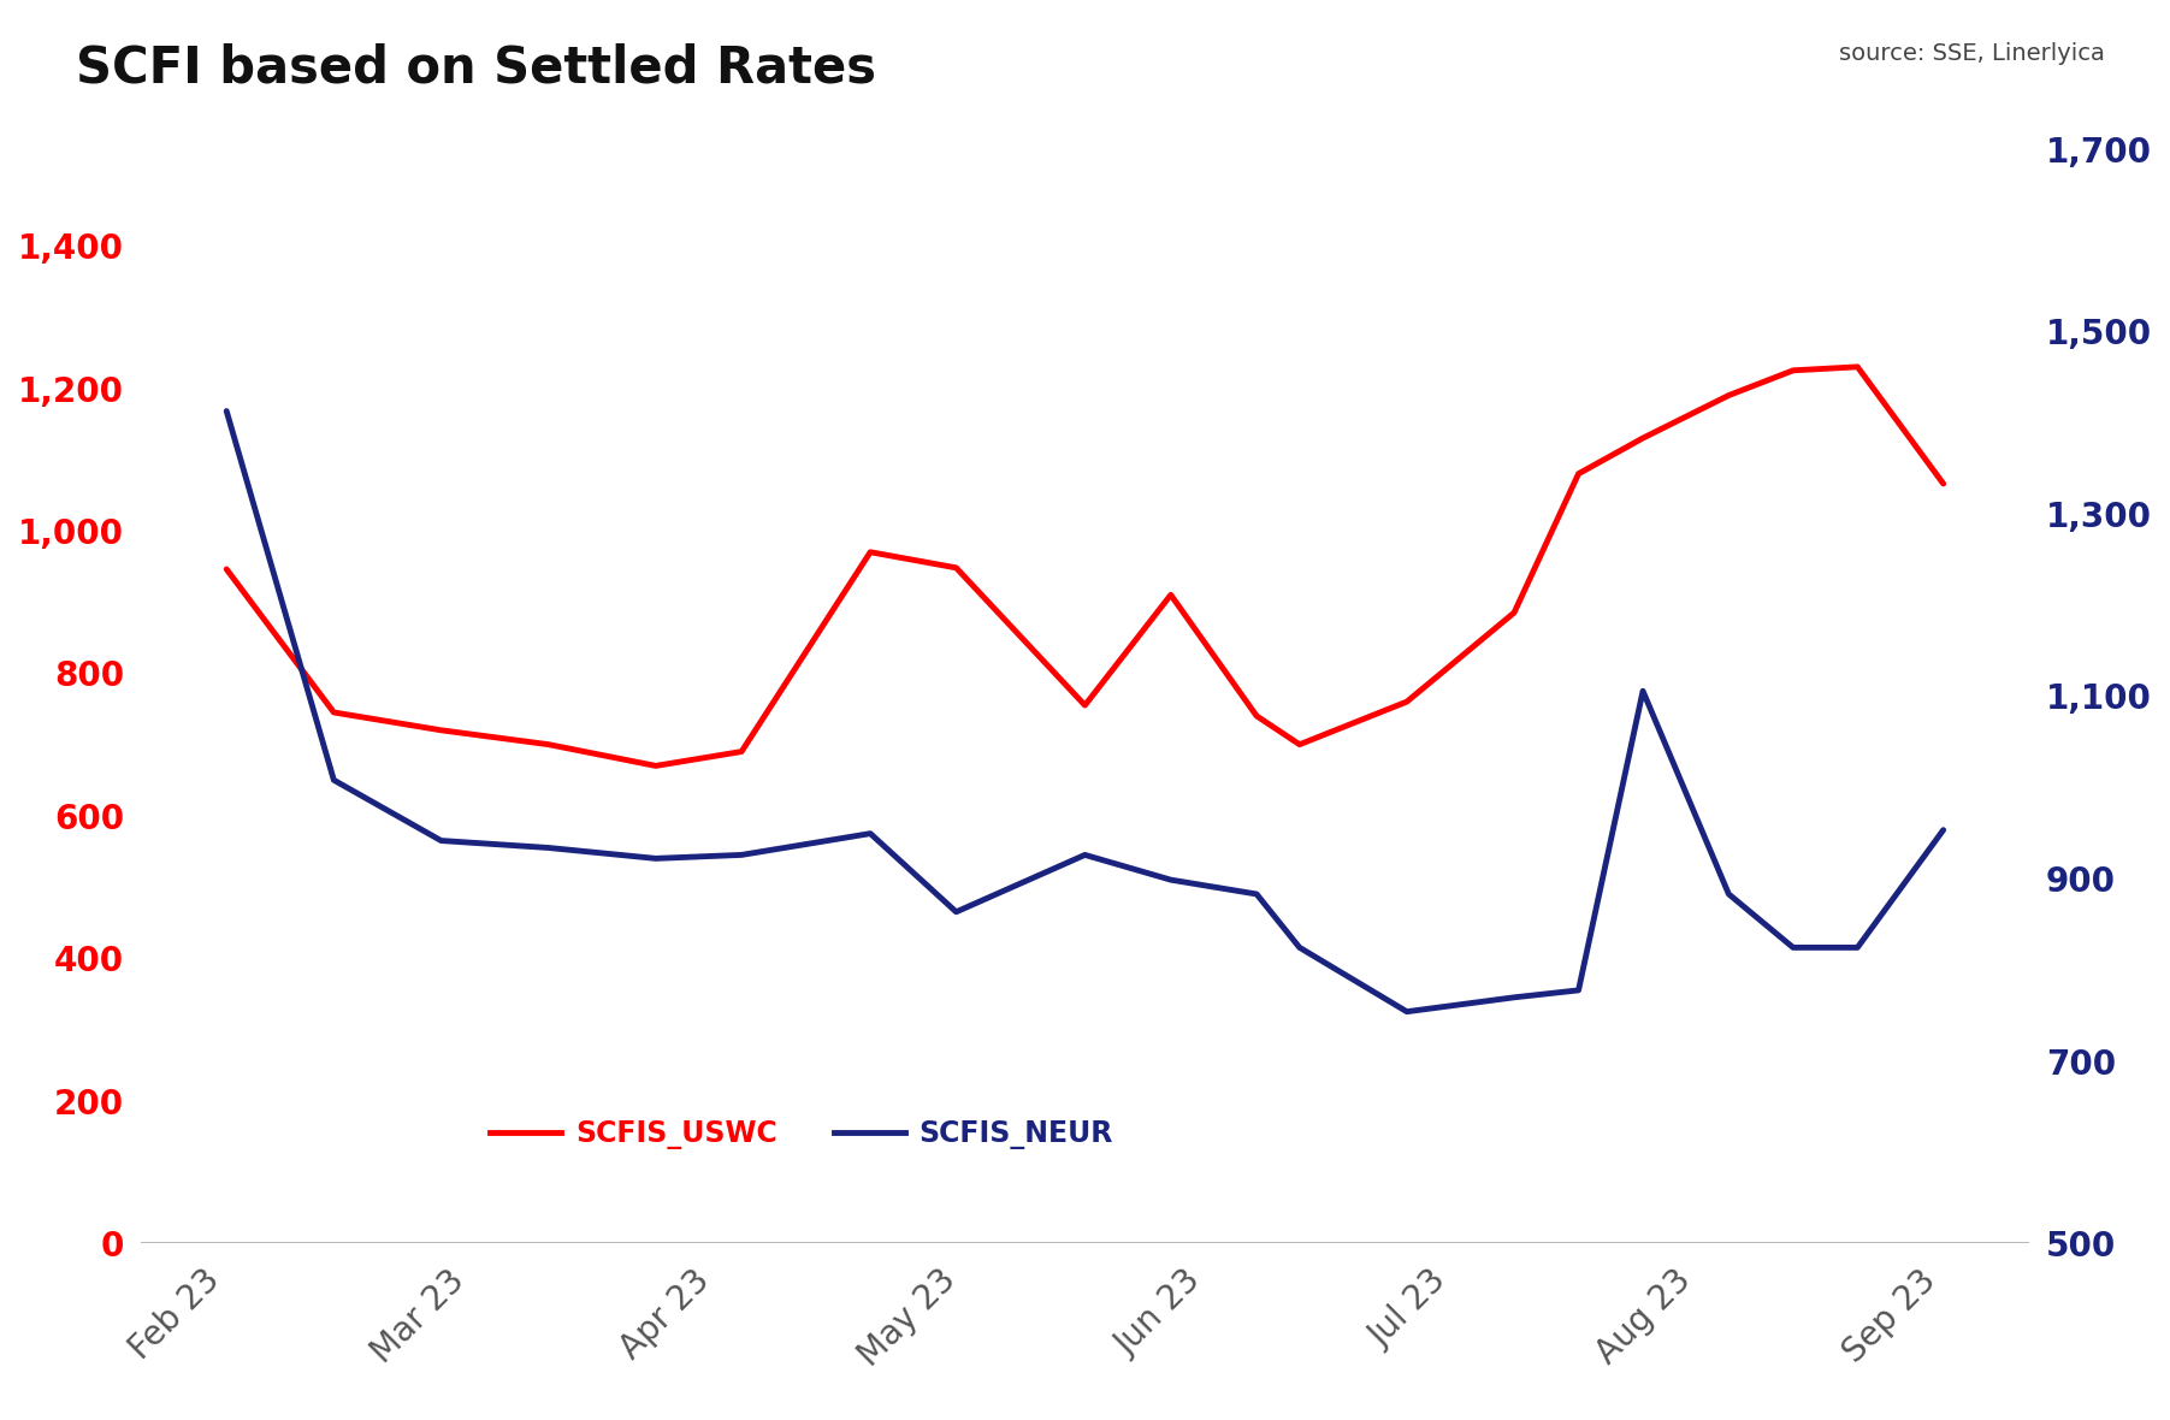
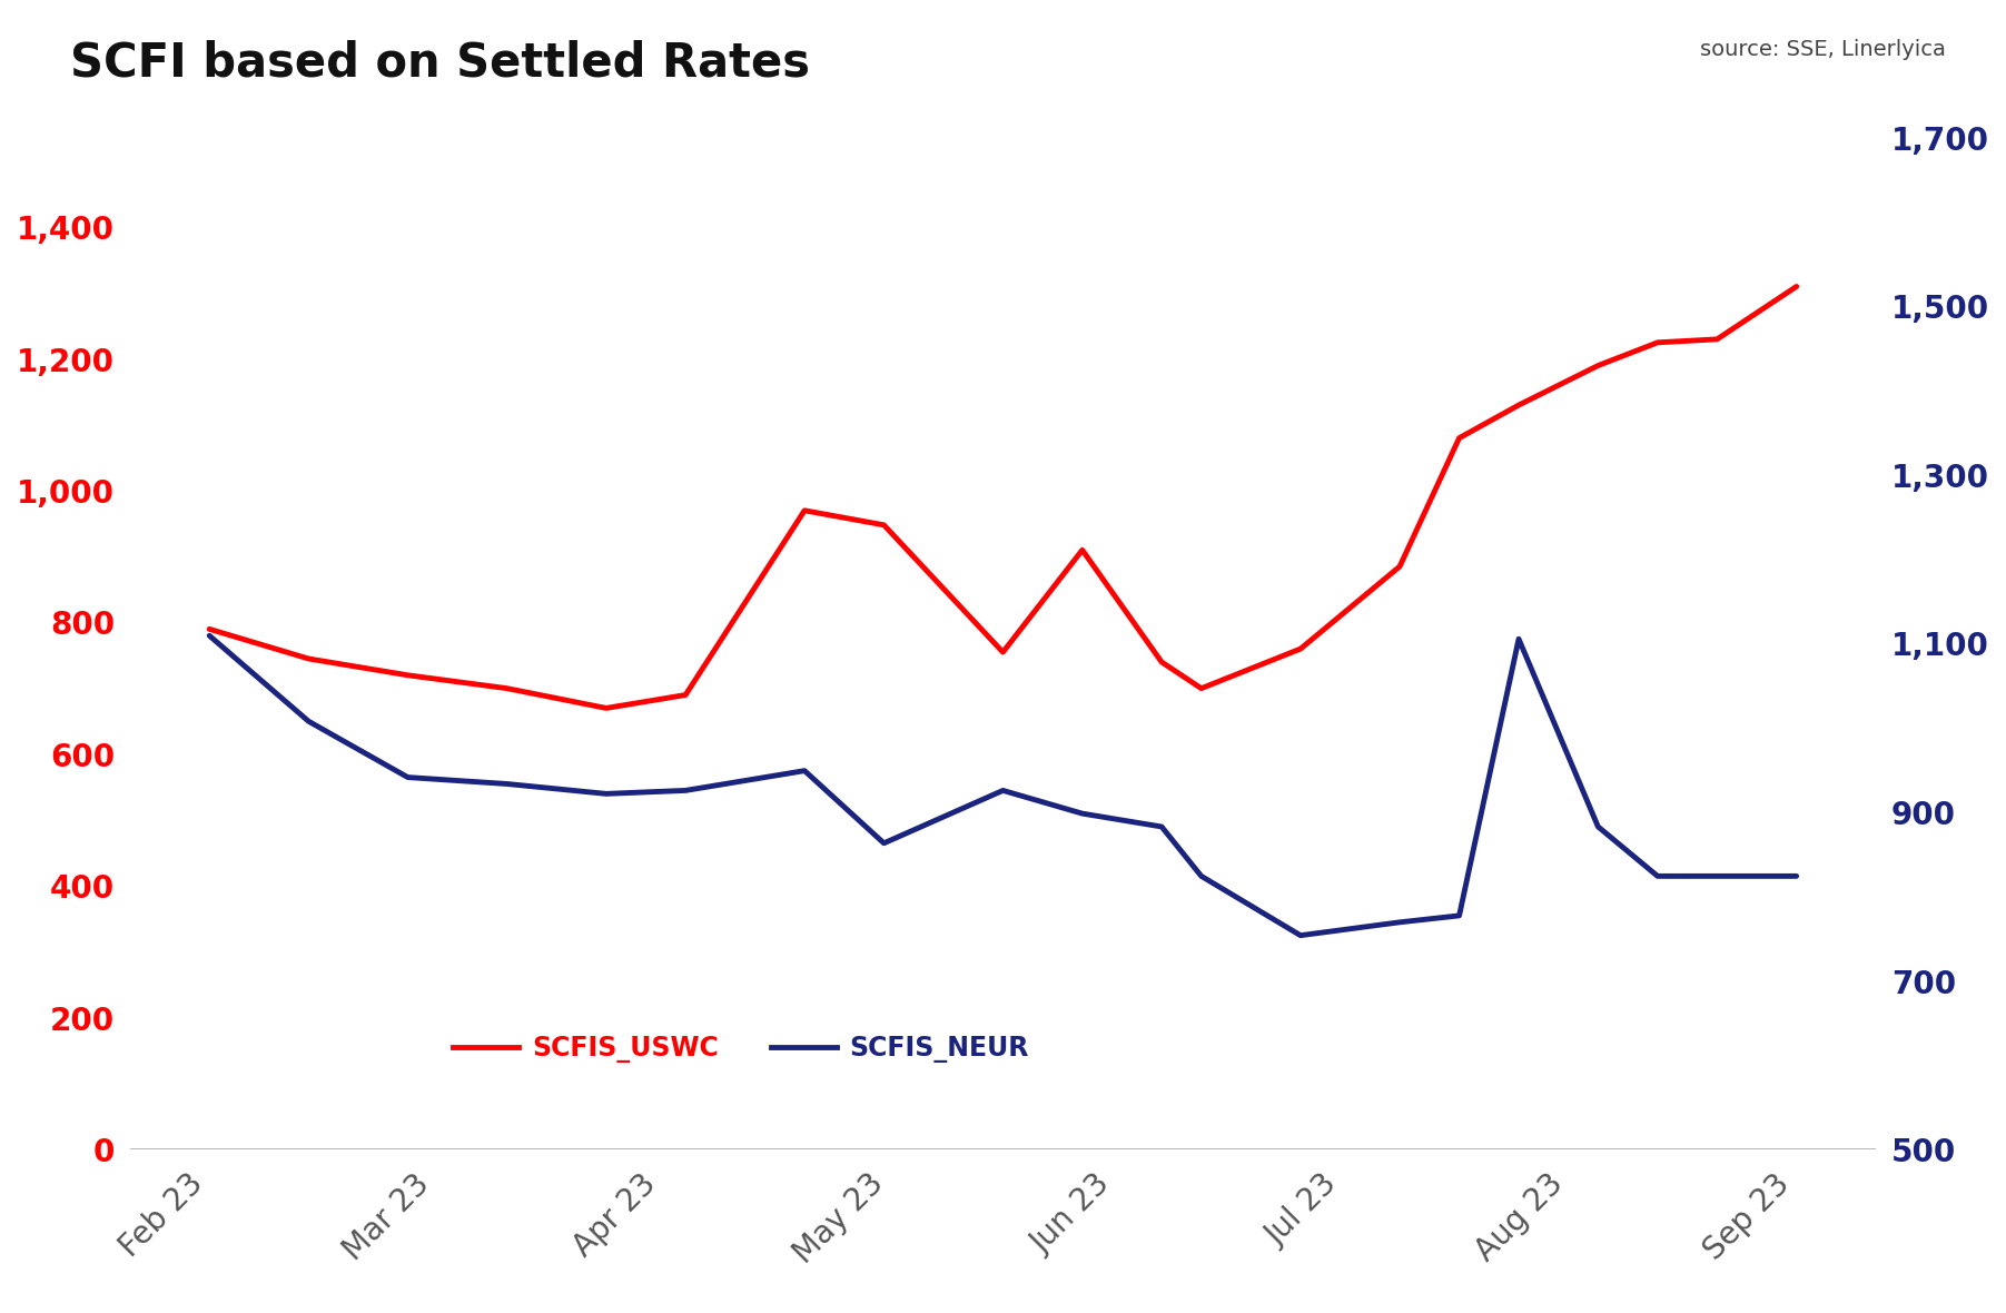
SCFIS_USWC/Feb 23: 946 -> 790
SCFIS_NEUR/Feb 23: 1,168 -> 780
SCFIS_USWC/Sep 23: 1,066 -> 1,310
SCFIS_NEUR/Sep 23: 580 -> 415
